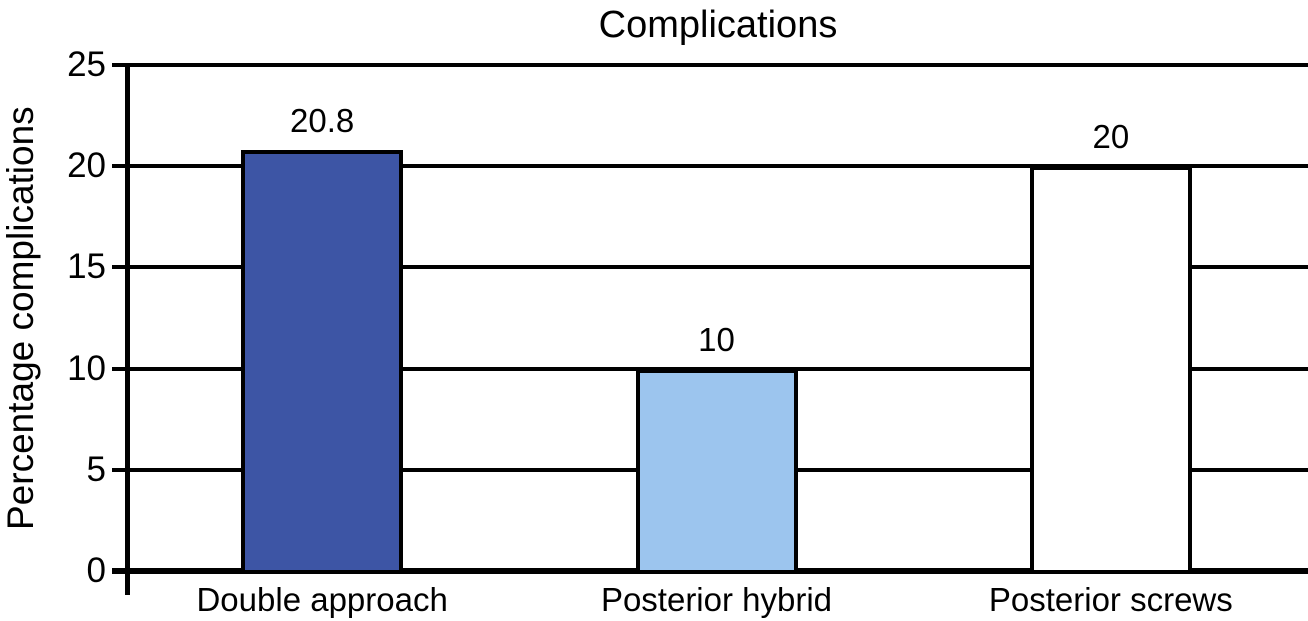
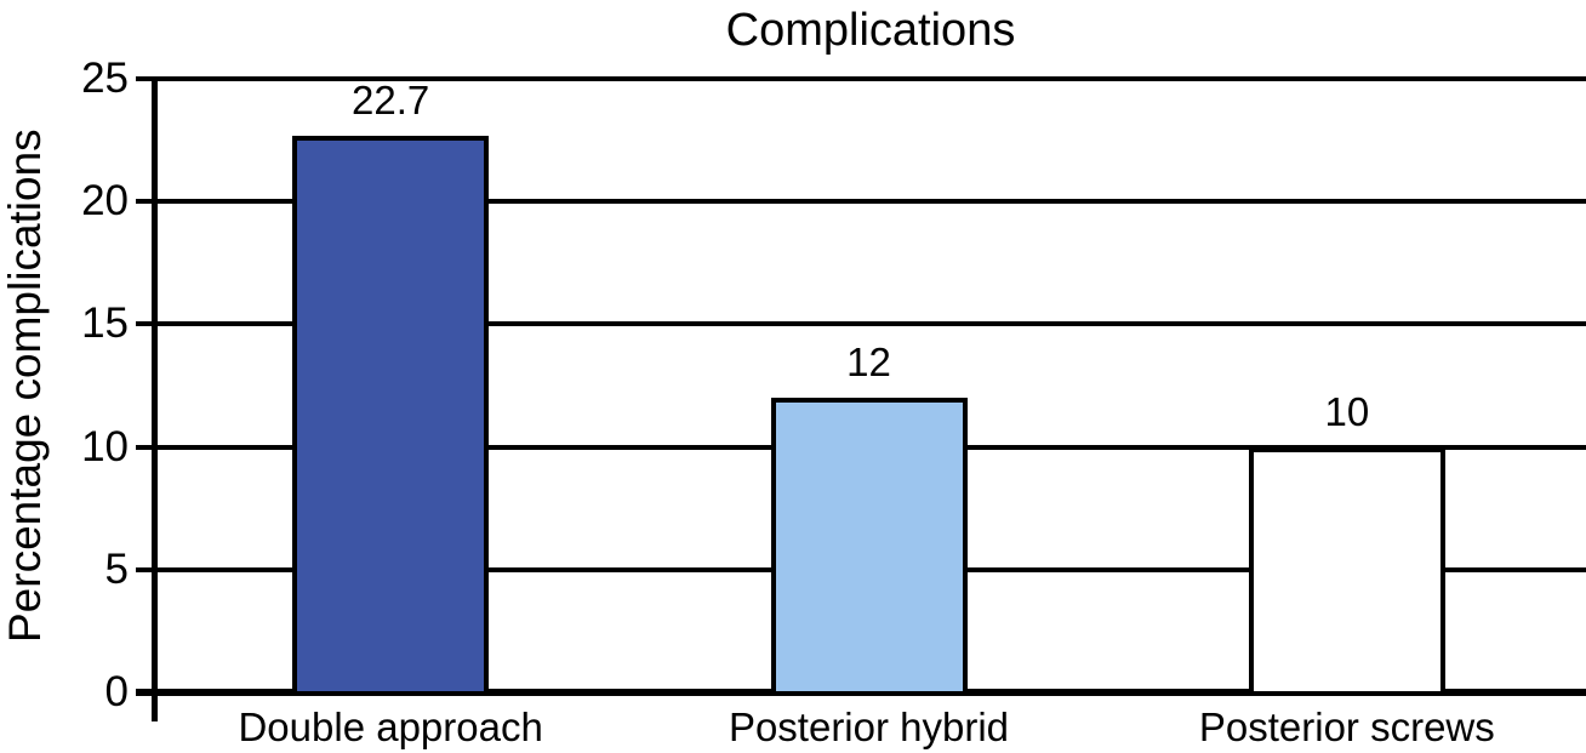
Double approach: 20.8 -> 22.7
Posterior hybrid: 10 -> 12
Posterior screws: 20 -> 10
